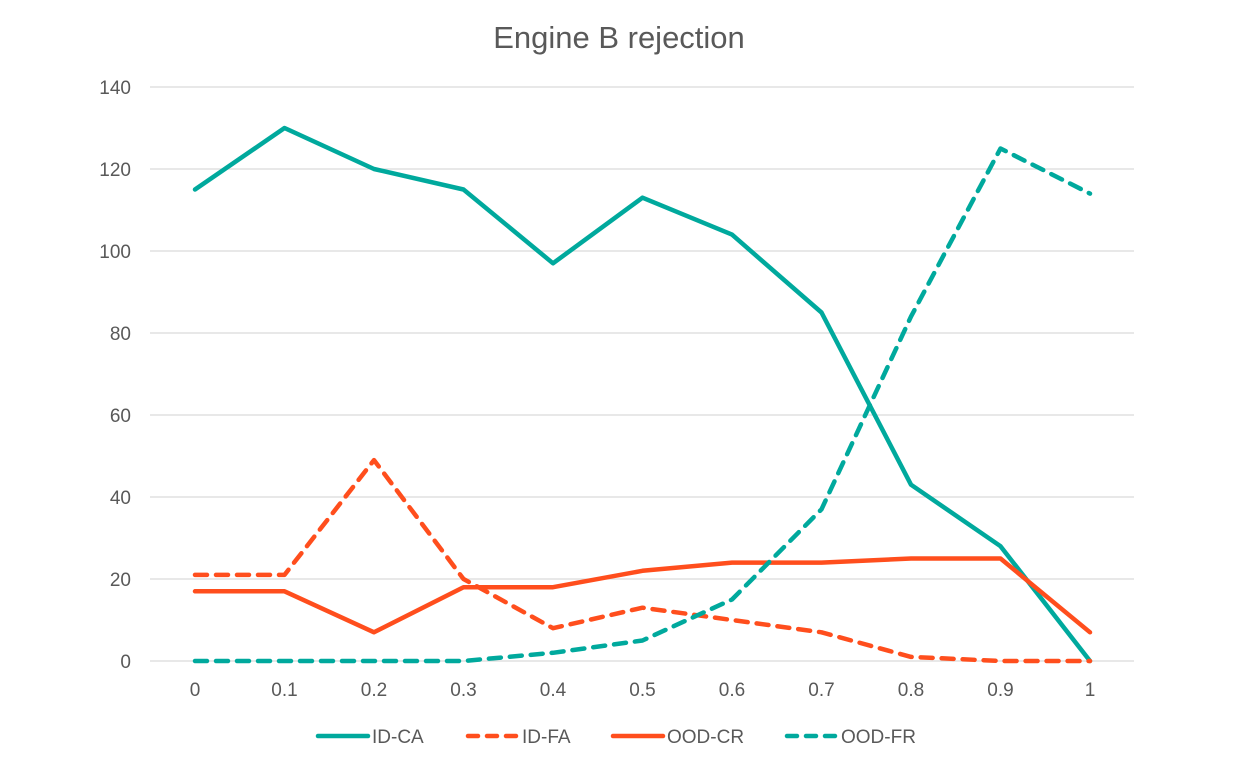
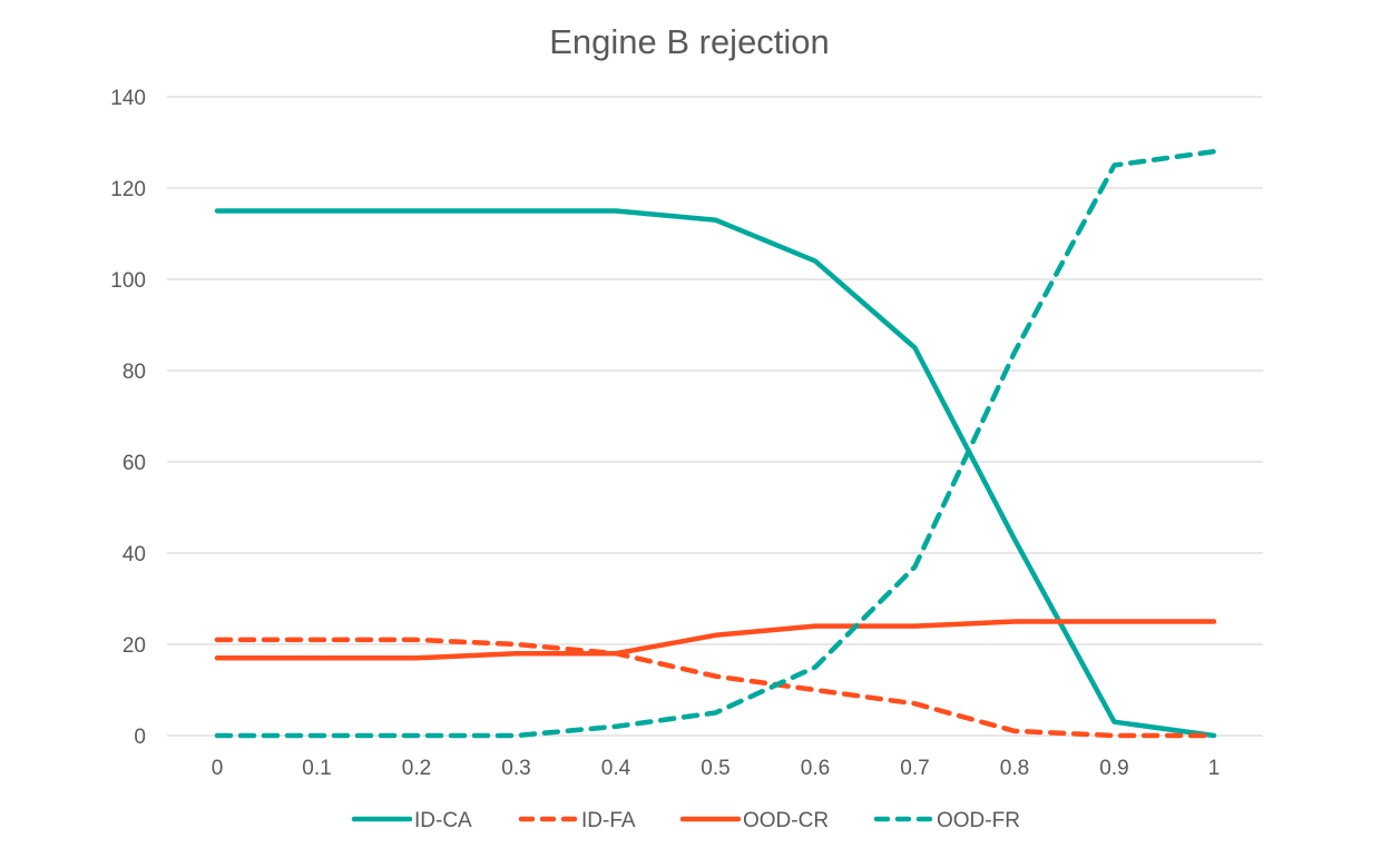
ID-CA/0.1: 130 -> 115
ID-CA/0.2: 120 -> 115
ID-FA/0.2: 49 -> 21
OOD-CR/0.2: 7 -> 17
ID-CA/0.4: 97 -> 115
ID-FA/0.4: 8 -> 18
ID-CA/0.9: 28 -> 3
OOD-CR/1: 7 -> 25
OOD-FR/1: 114 -> 128
